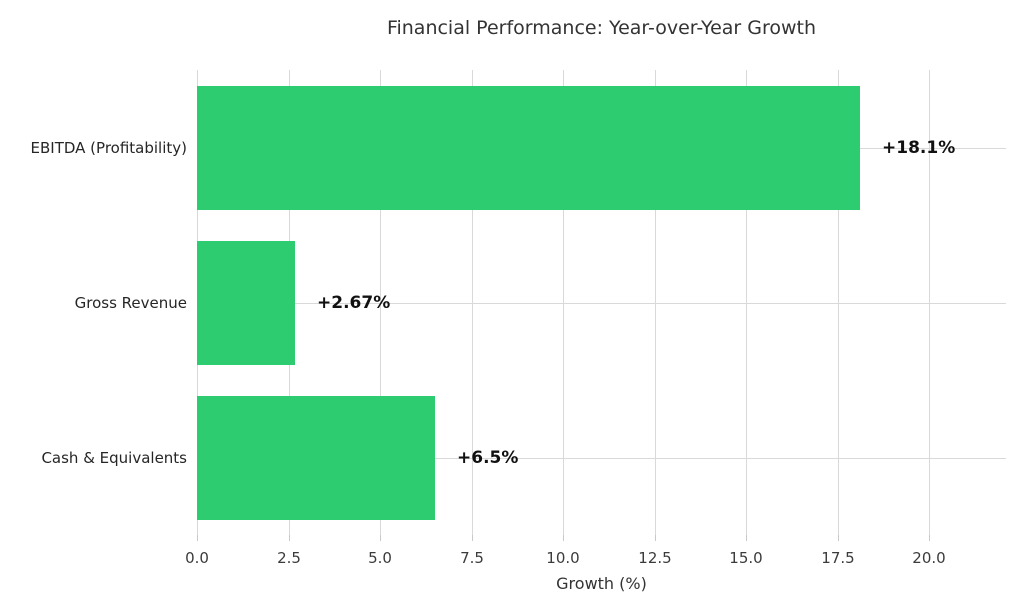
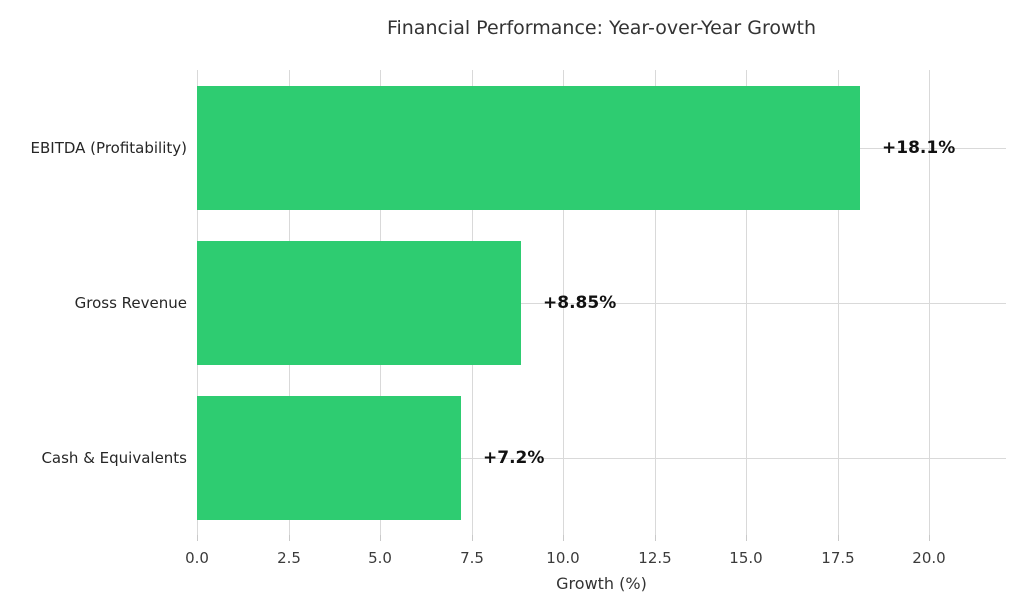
Gross Revenue: +2.67% -> +8.85%
Cash & Equivalents: +6.5% -> +7.2%
